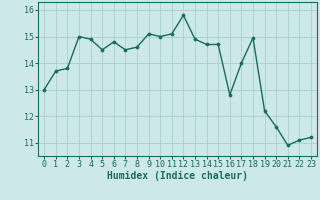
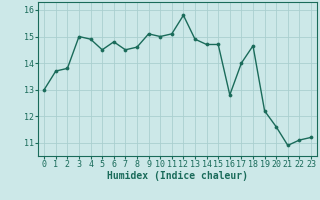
18: 14.95 -> 14.65
